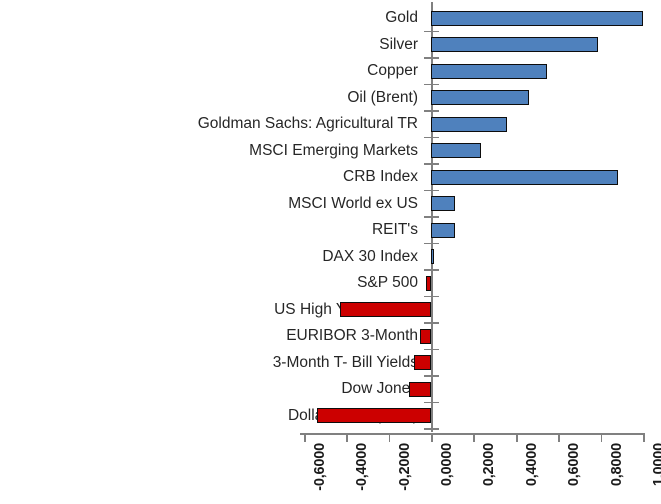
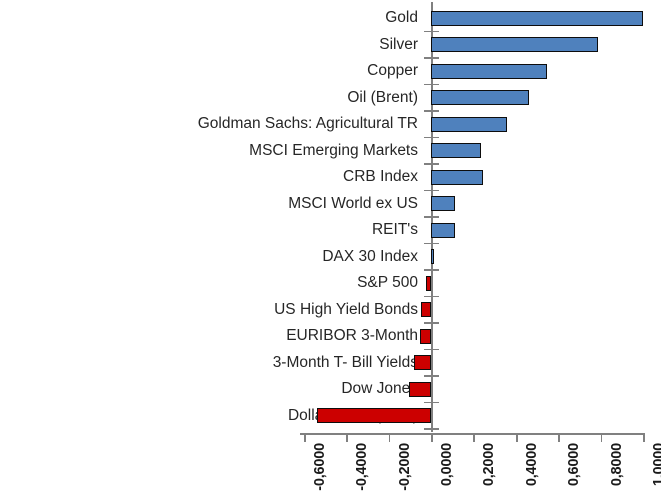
CRB Index: 0,88 -> 0,24
US High Yield Bonds: -0,43 -> -0,05
